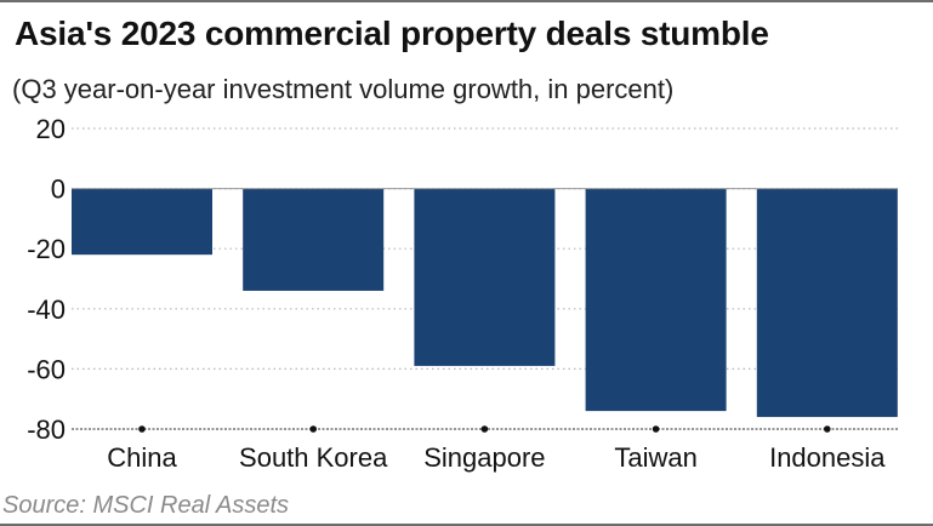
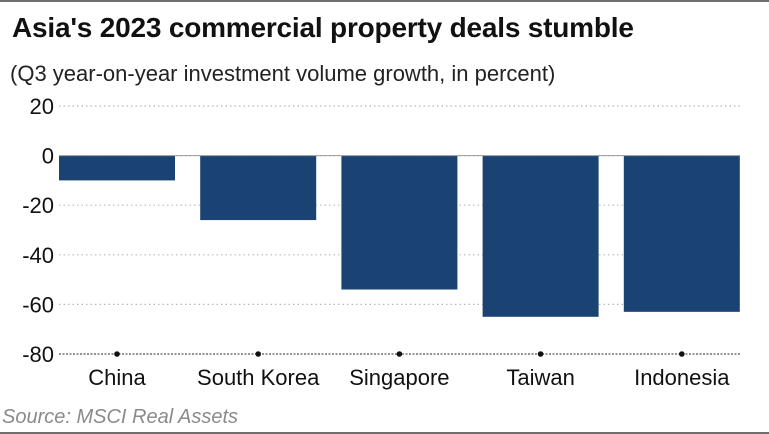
China: -22 -> -10
South Korea: -34 -> -26
Singapore: -59 -> -54
Taiwan: -74 -> -65
Indonesia: -76 -> -63
